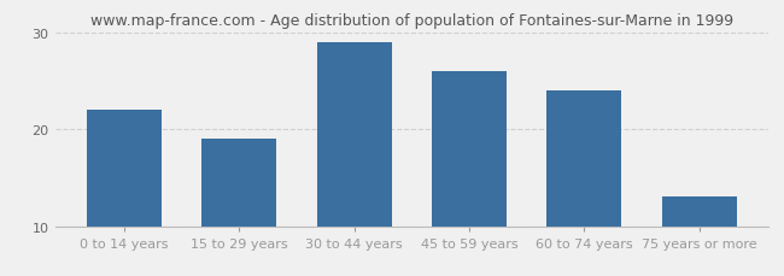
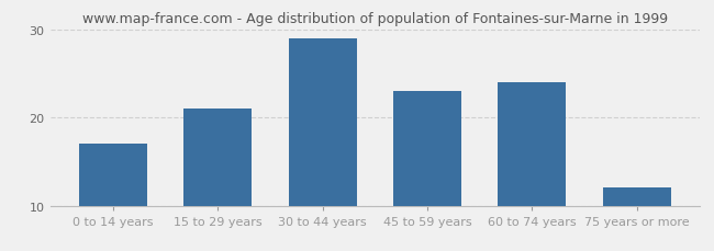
0 to 14 years: 22 -> 17
15 to 29 years: 19 -> 21
45 to 59 years: 26 -> 23
75 years or more: 13 -> 12
